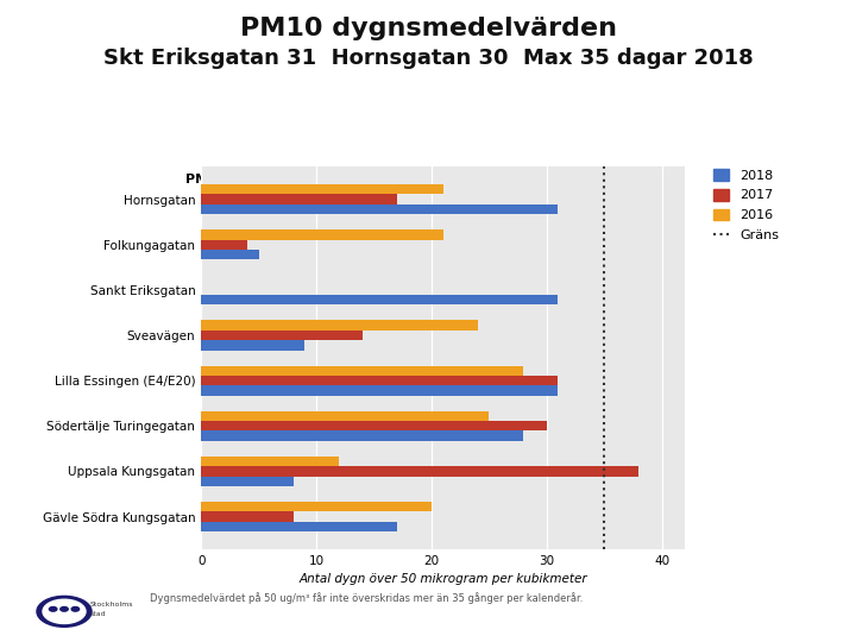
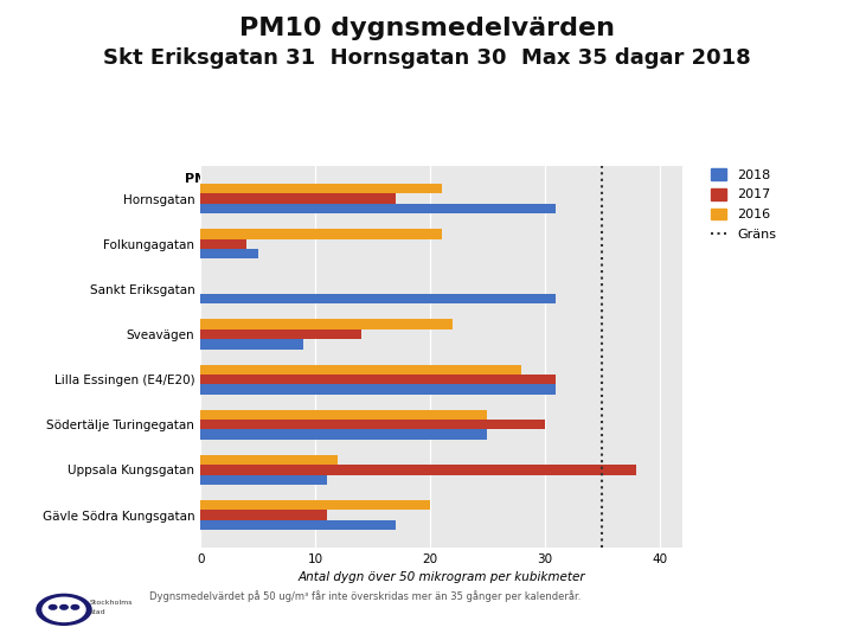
2016/Sveavägen: 24 -> 22
2018/Södertälje Turingegatan: 28 -> 25
2018/Uppsala Kungsgatan: 8 -> 11
2017/Gävle Södra Kungsgatan: 8 -> 11
